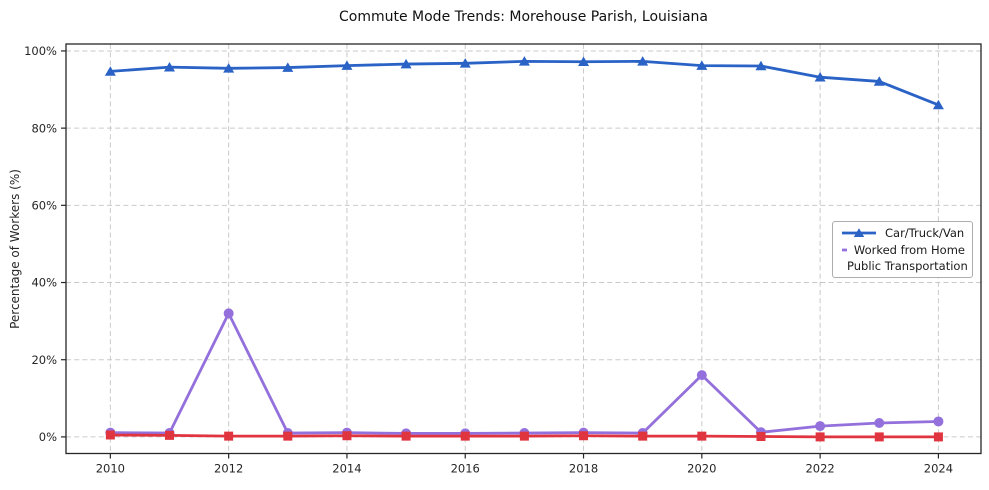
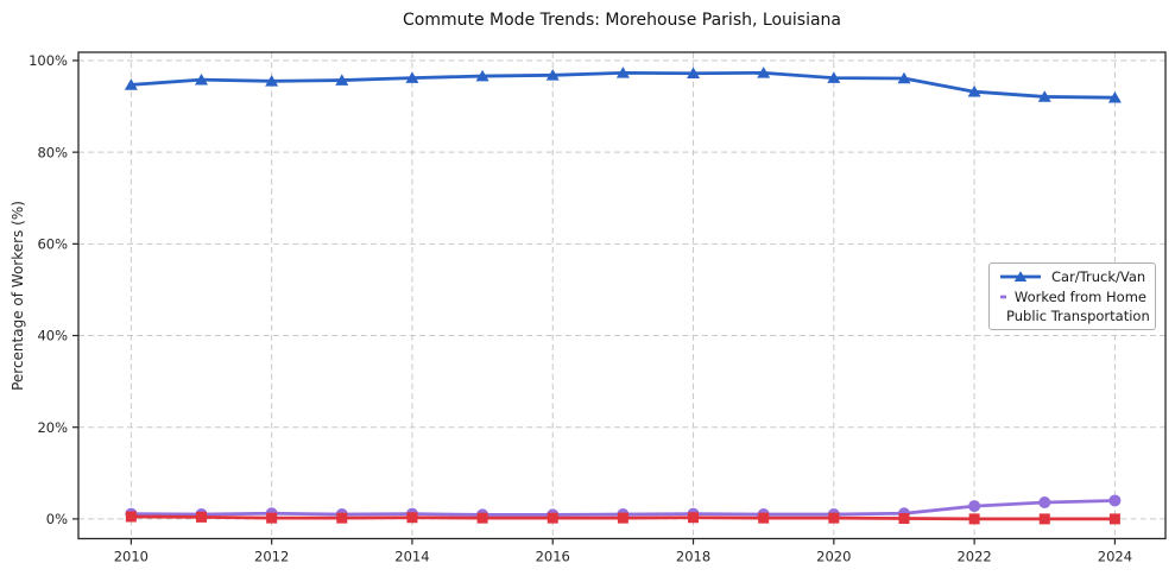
Worked from Home/2012: 32% -> 1%
Worked from Home/2020: 16% -> 1%
Car/Truck/Van/2024: 86% -> 92%
